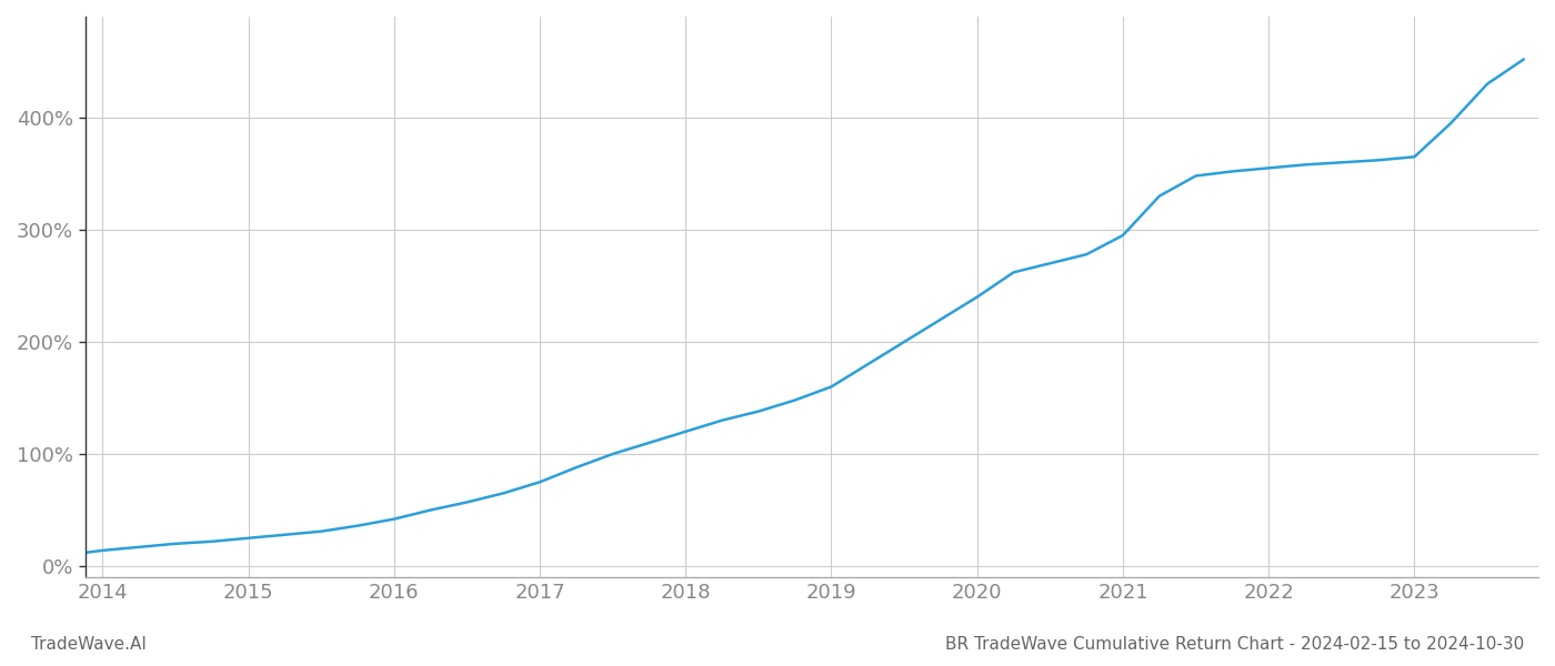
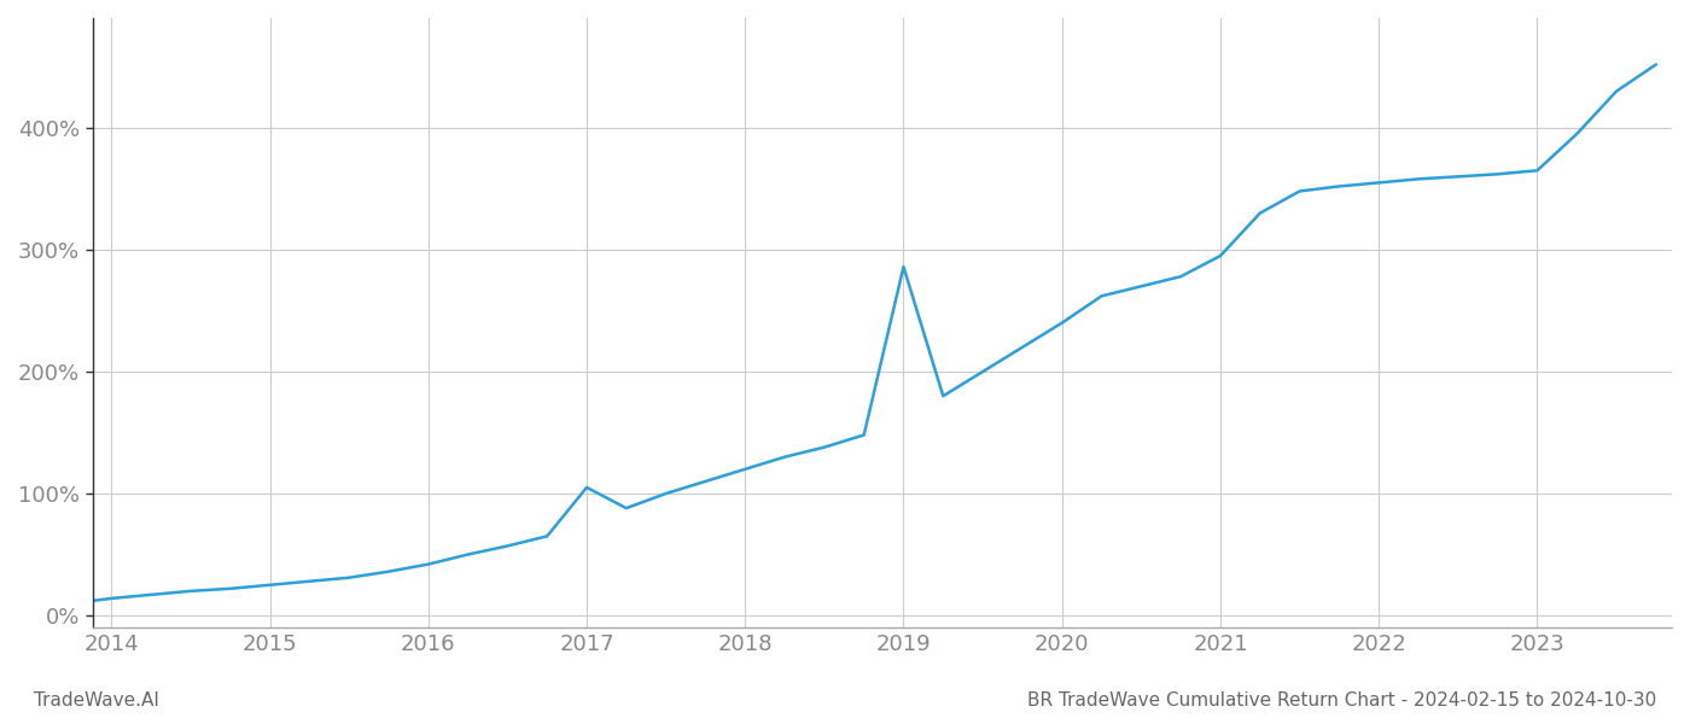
2017: 75% -> 105%
2019: 160% -> 286%
